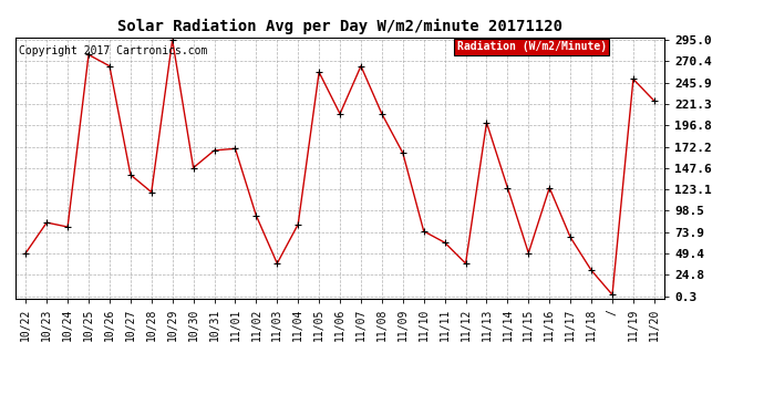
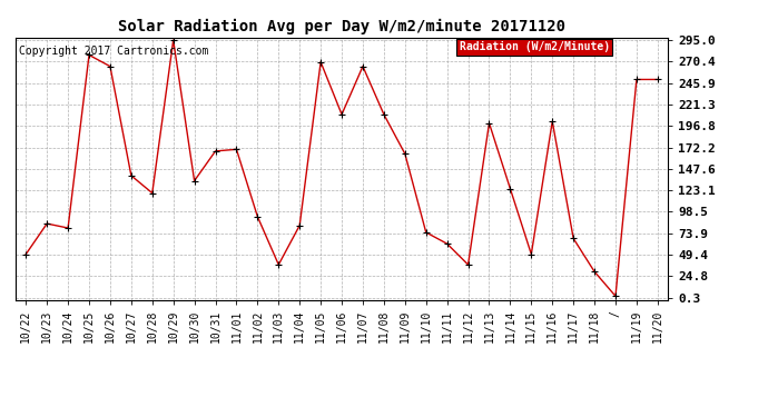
10/30: 148 -> 134
11/05: 258 -> 270
11/16: 125 -> 202
11/20: 225 -> 250
